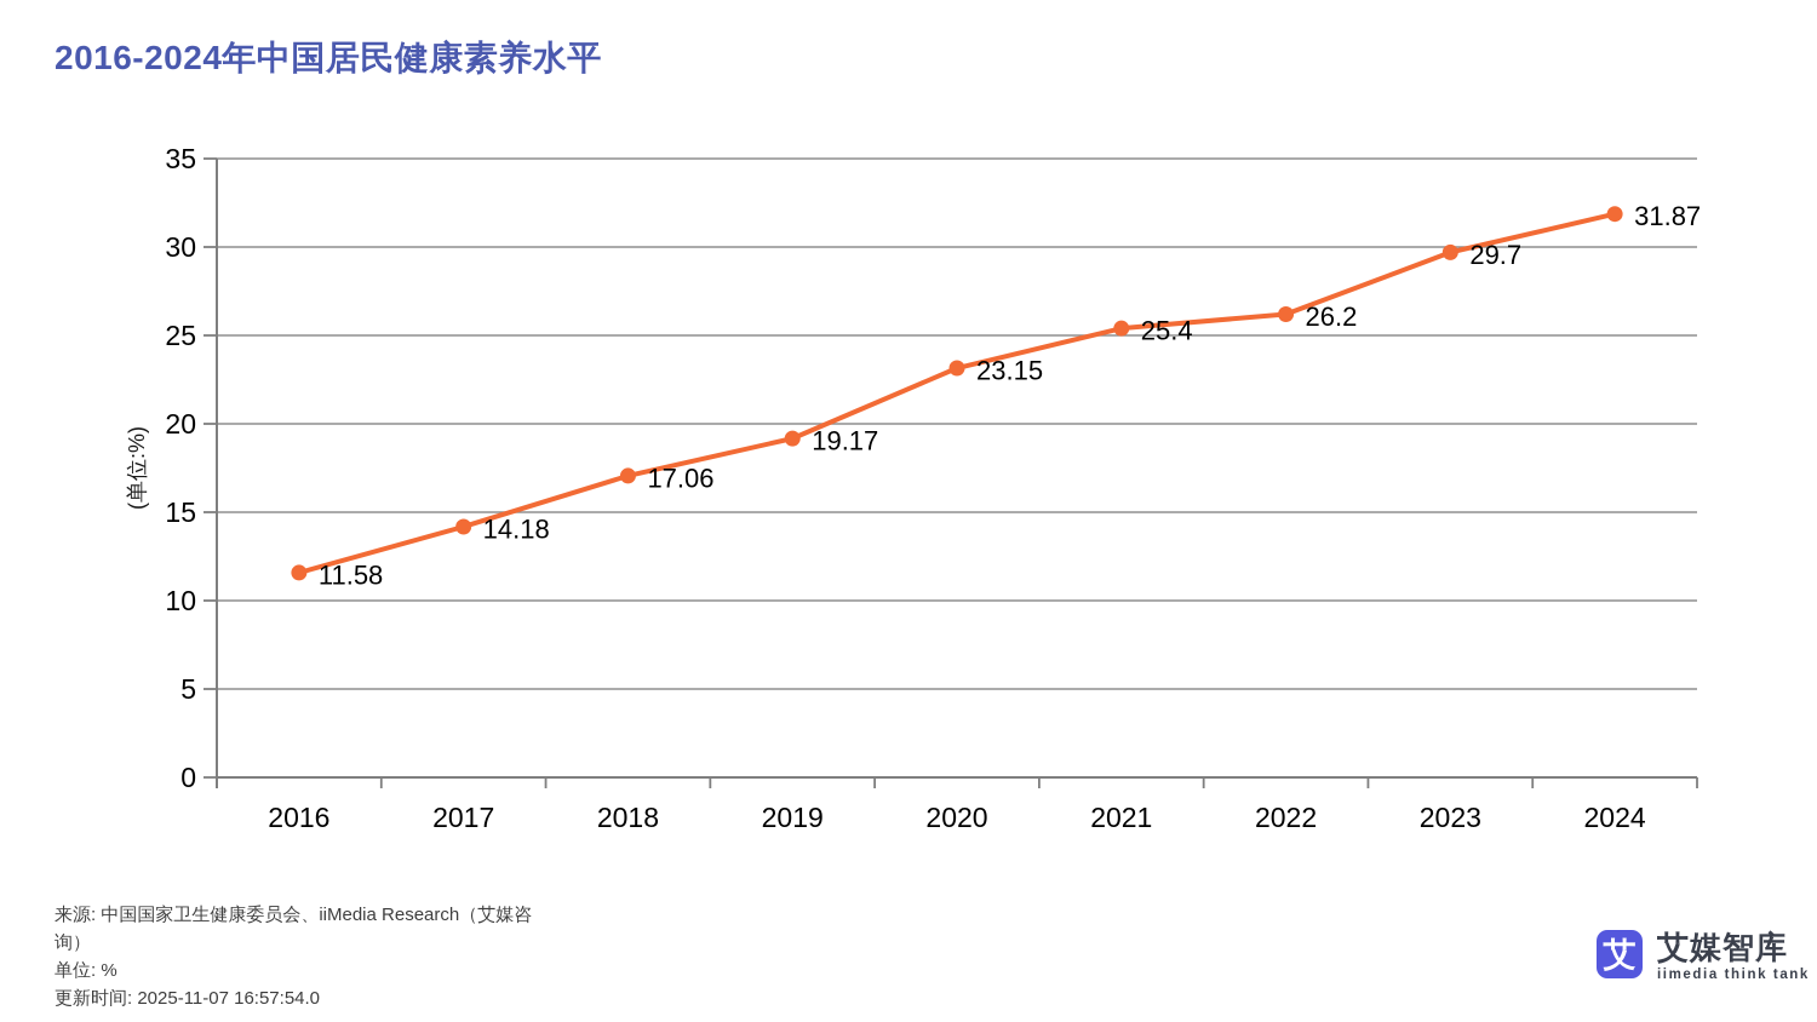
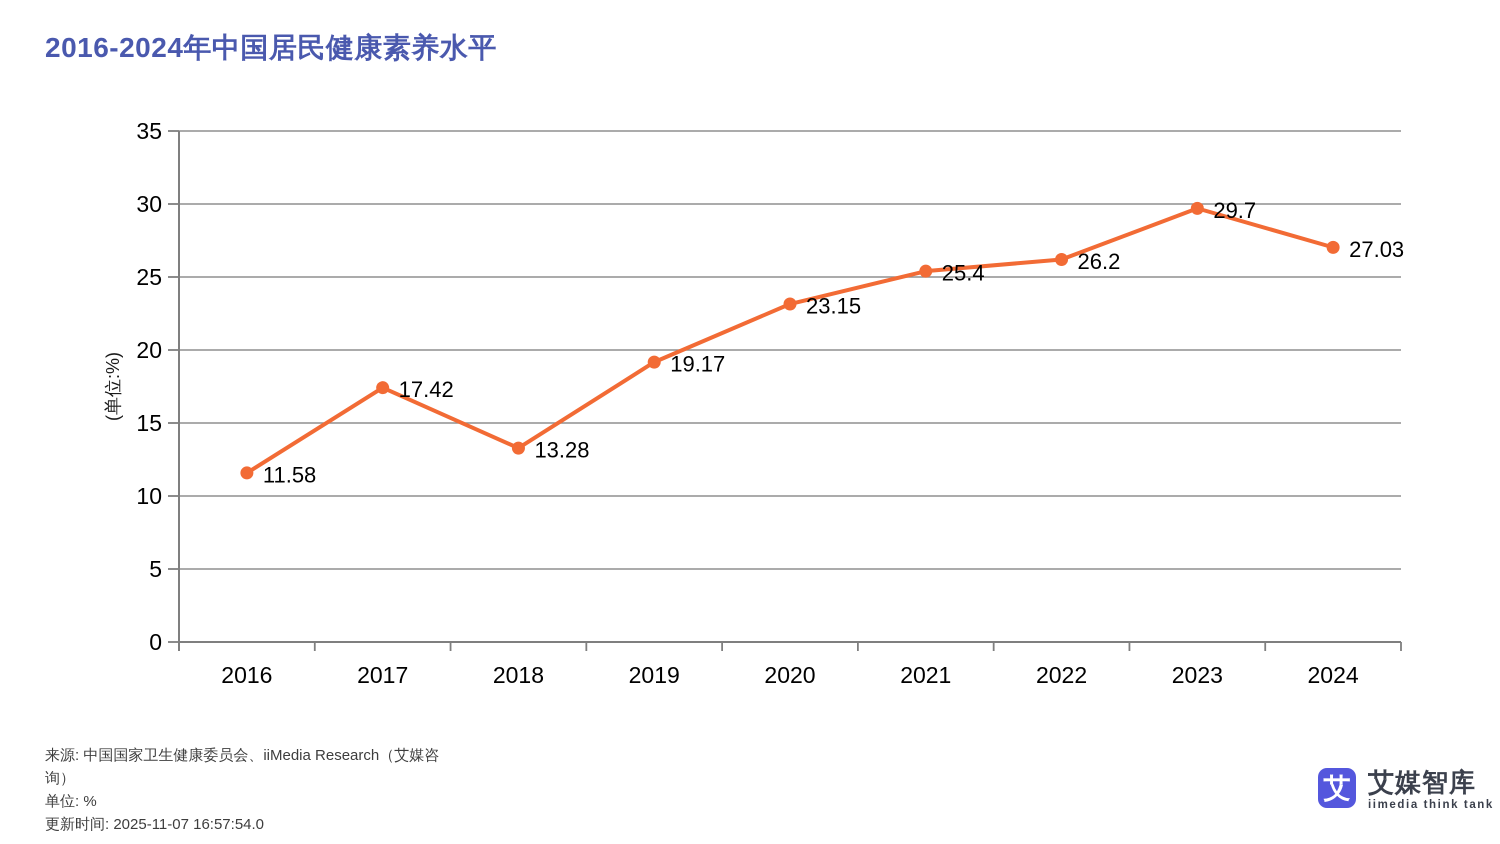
2017: 14.18 -> 17.42
2018: 17.06 -> 13.28
2024: 31.87 -> 27.03
